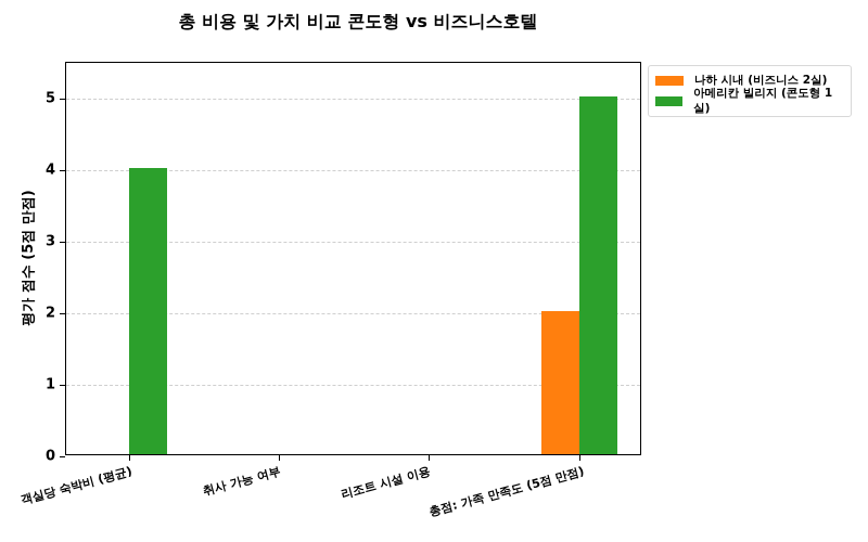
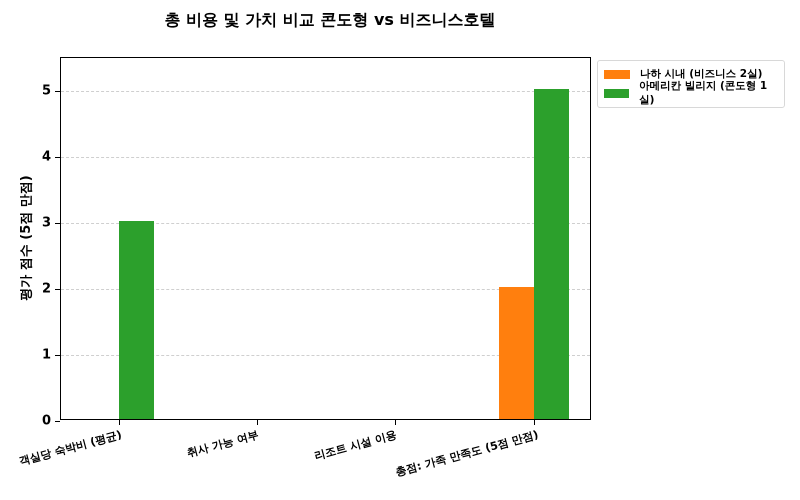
아메리칸 빌리지 (콘도형 1실)/객실당 숙박비 (평균): 4 -> 3
